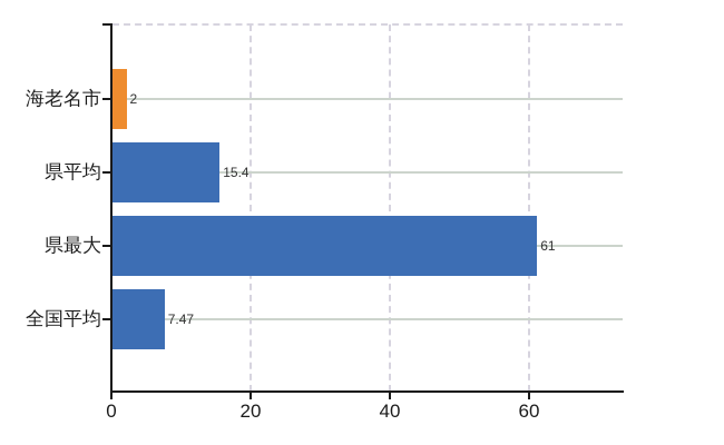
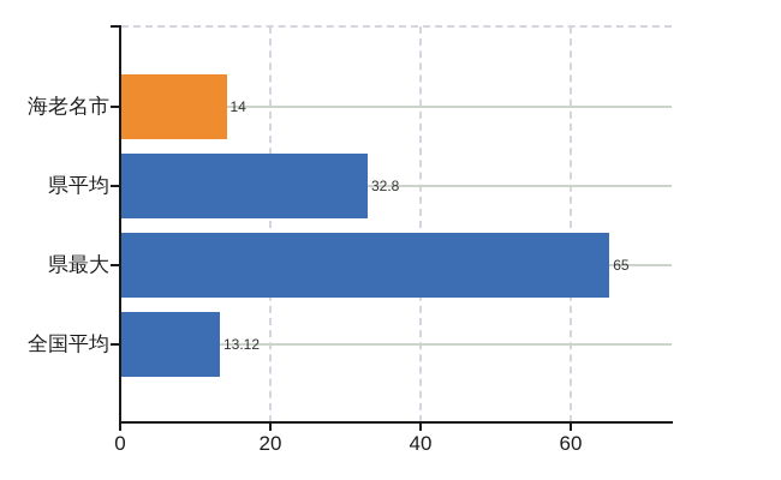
海老名市: 2 -> 14
県平均: 15.4 -> 32.8
県最大: 61 -> 65
全国平均: 7.47 -> 13.12
